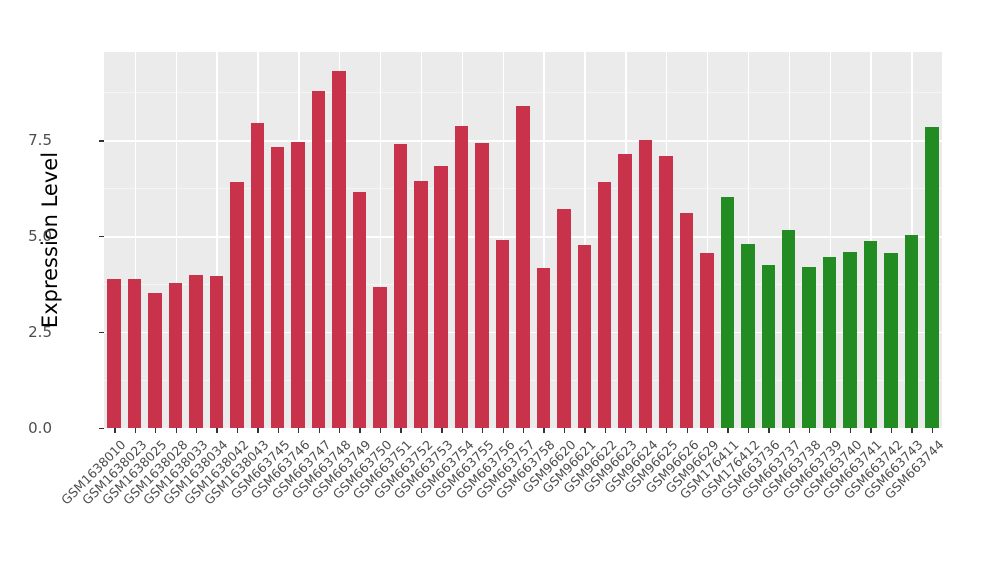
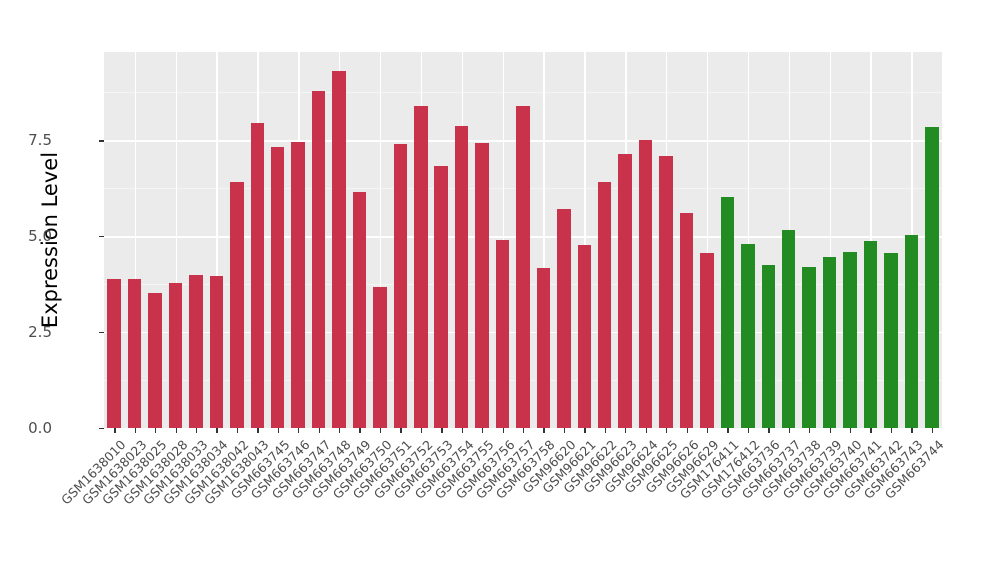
GSM663752: 6.5 -> 8.4
